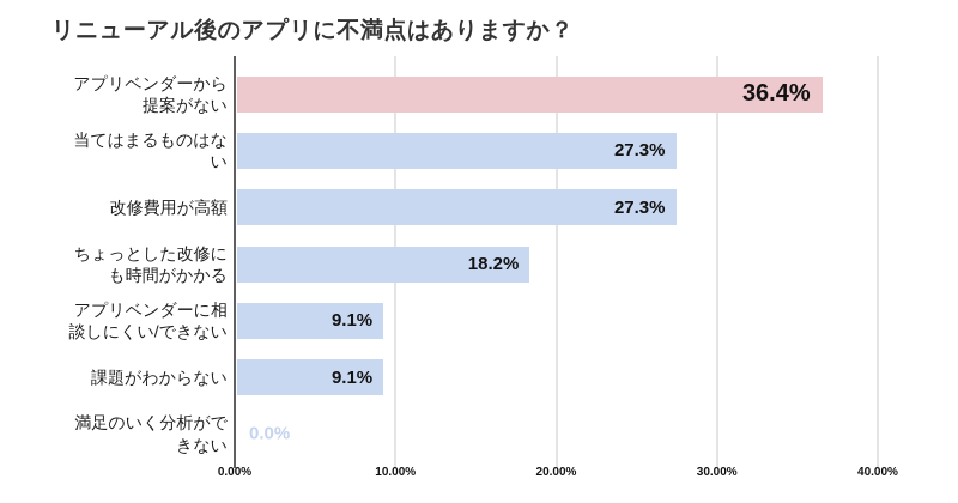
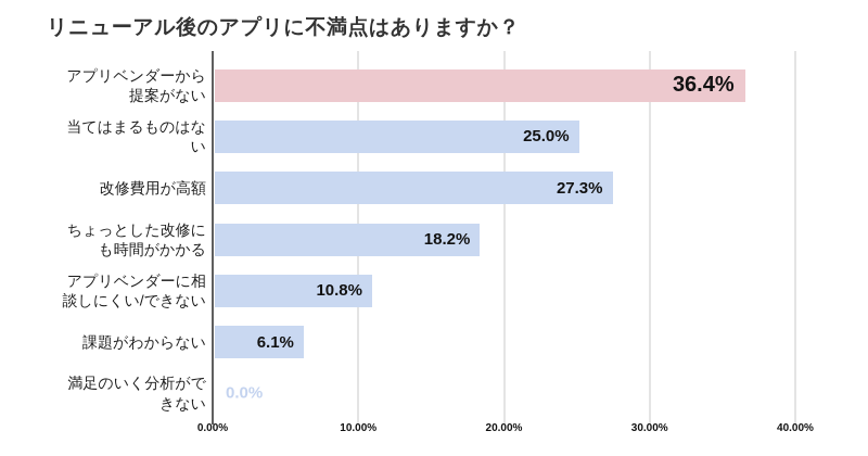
当てはまるものはな い: 27.3% -> 25.0%
アプリベンダーに相 談しにくい/できない: 9.1% -> 10.8%
課題がわからない: 9.1% -> 6.1%
